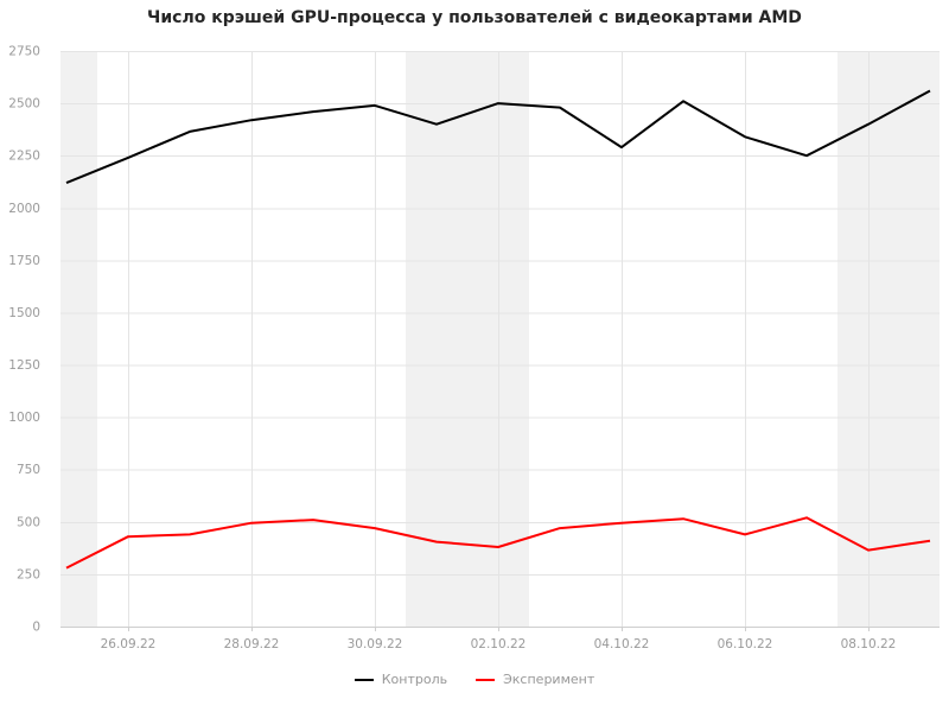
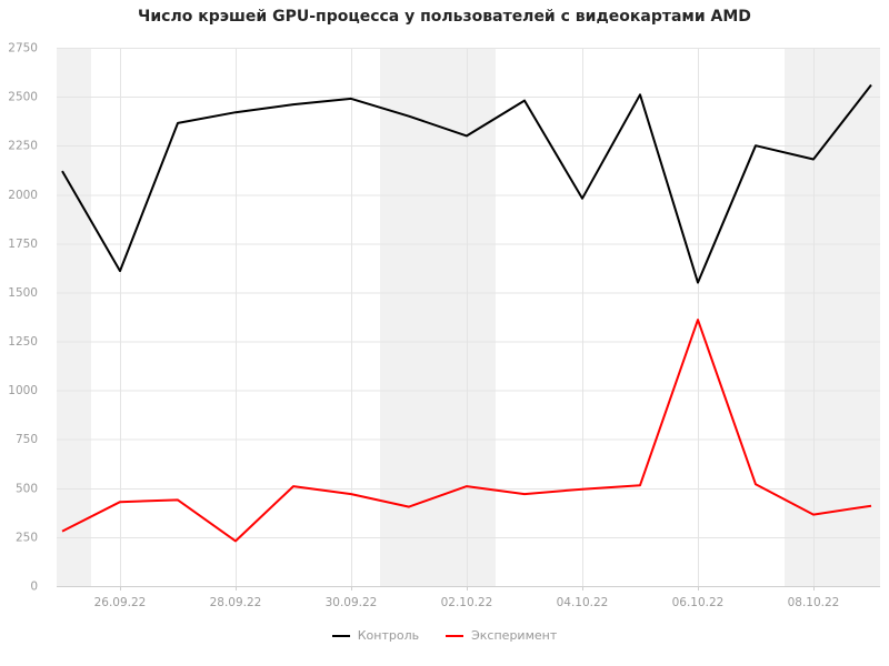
Контроль/26.09.22: 2240 -> 1610
Эксперимент/28.09.22: 500 -> 230
Контроль/02.10.22: 2500 -> 2300
Эксперимент/02.10.22: 380 -> 510
Контроль/04.10.22: 2290 -> 1980
Контроль/06.10.22: 2340 -> 1550
Эксперимент/06.10.22: 440 -> 1360
Контроль/08.10.22: 2400 -> 2180
